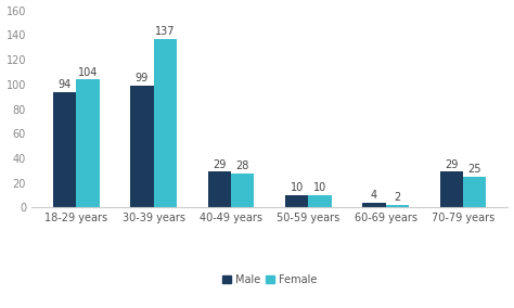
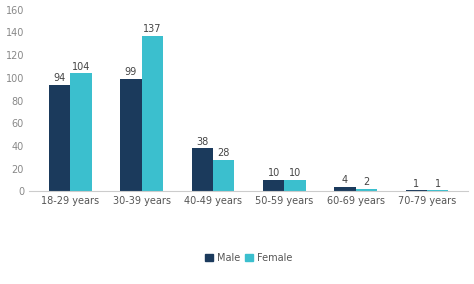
Male/40-49 years: 29 -> 38
Male/70-79 years: 29 -> 1
Female/70-79 years: 25 -> 1
